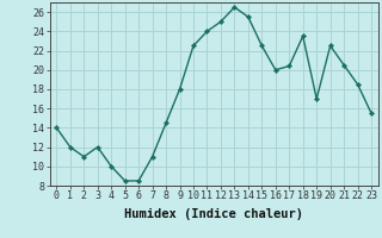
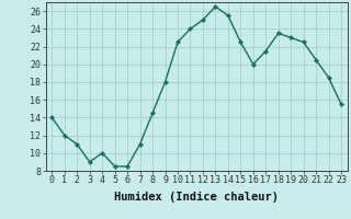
3: 12.0 -> 9.0
17: 20.4 -> 21.5
19: 17.0 -> 23.0
